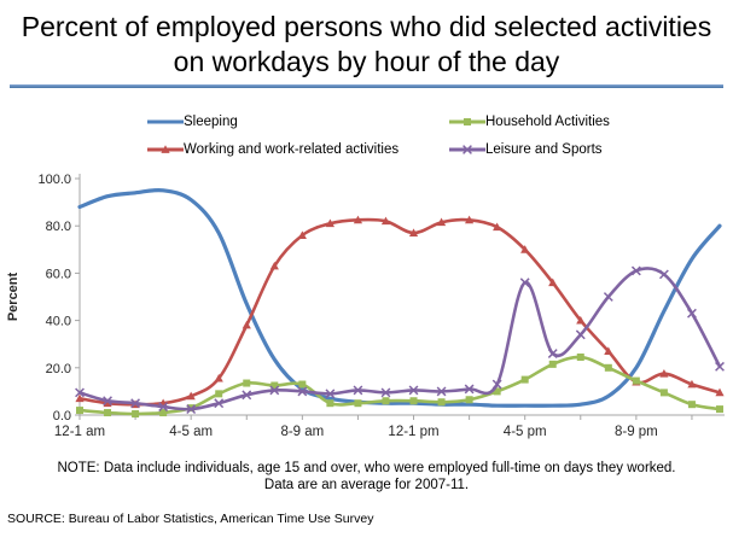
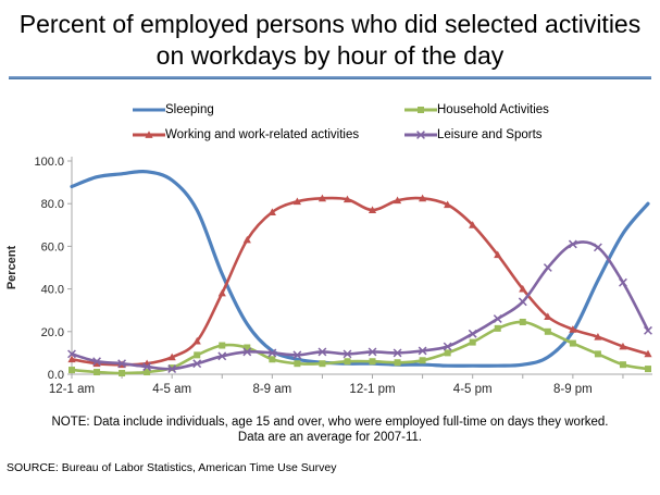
Household Activities/8-9 am: 13 -> 7
Leisure and Sports/4-5 pm: 56 -> 19
Working and work-related activities/8-9 pm: 14 -> 21
